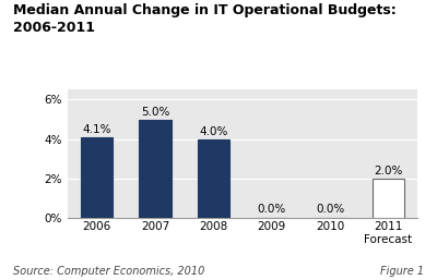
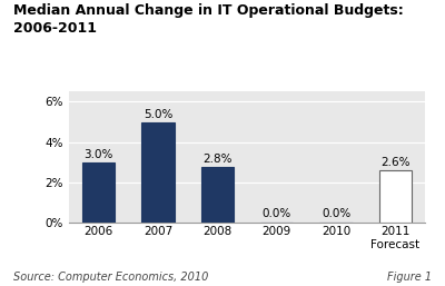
2006: 4.1% -> 3.0%
2008: 4.0% -> 2.8%
2011 Forecast: 2.0% -> 2.6%
